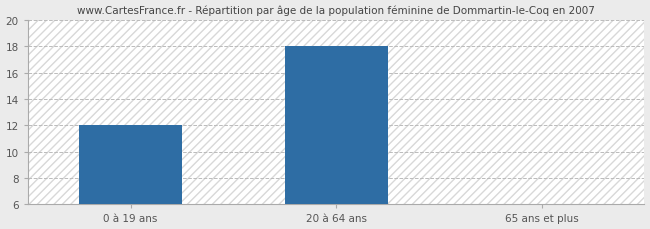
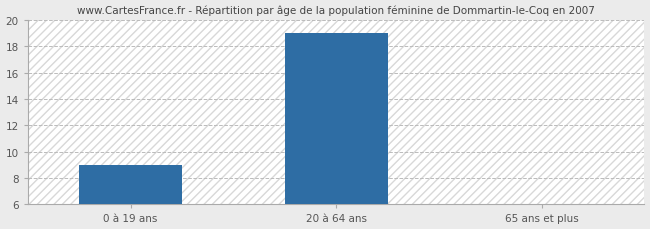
0 à 19 ans: 12 -> 9
20 à 64 ans: 18 -> 19
